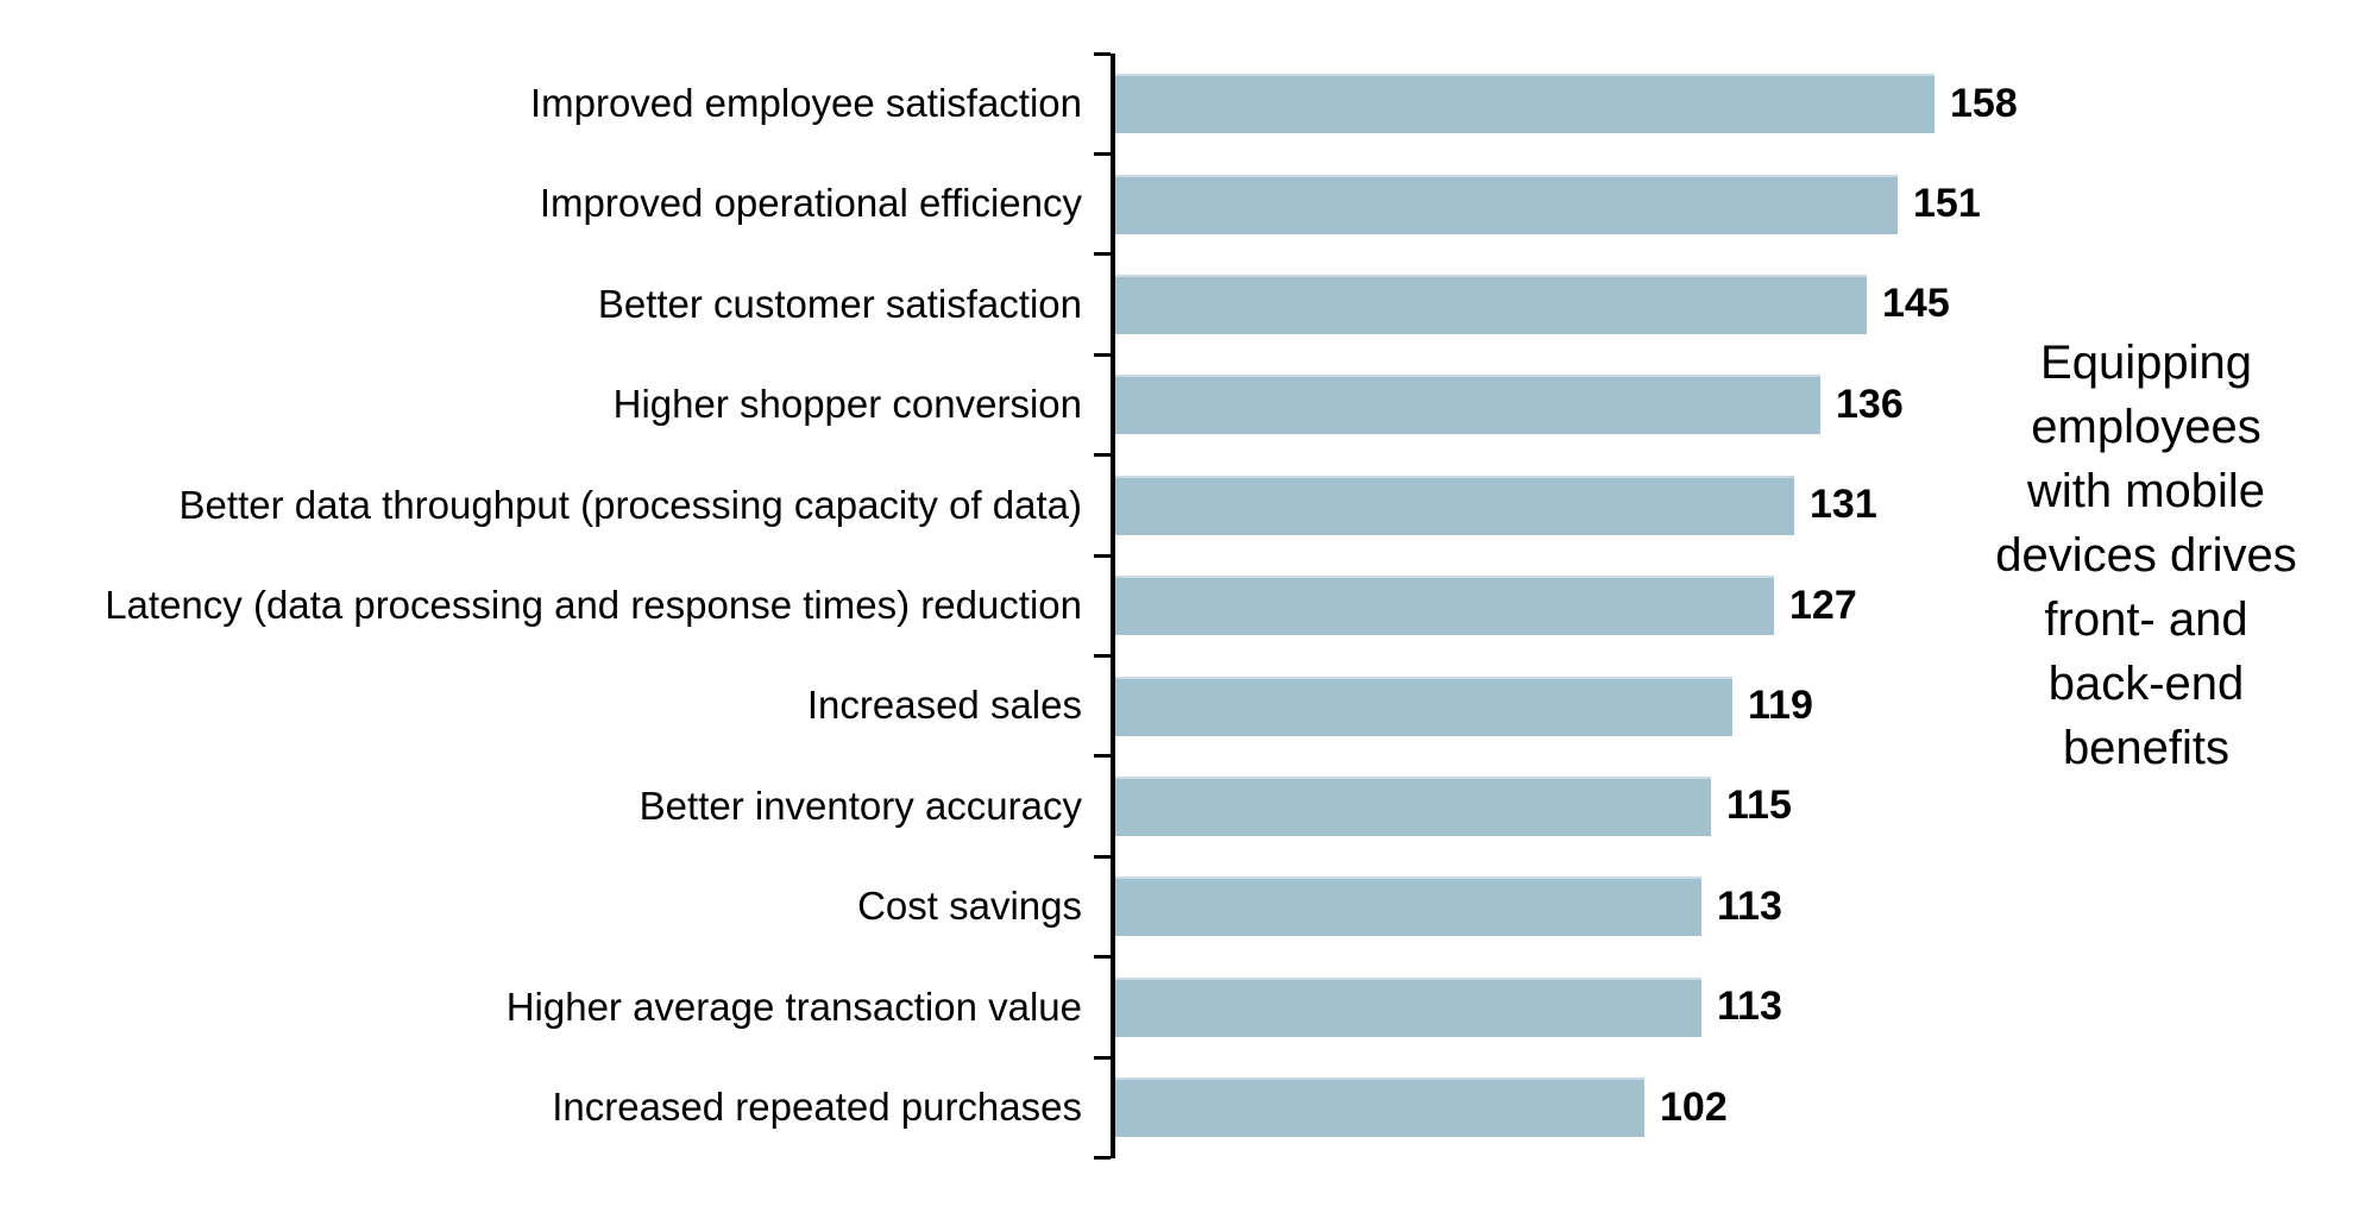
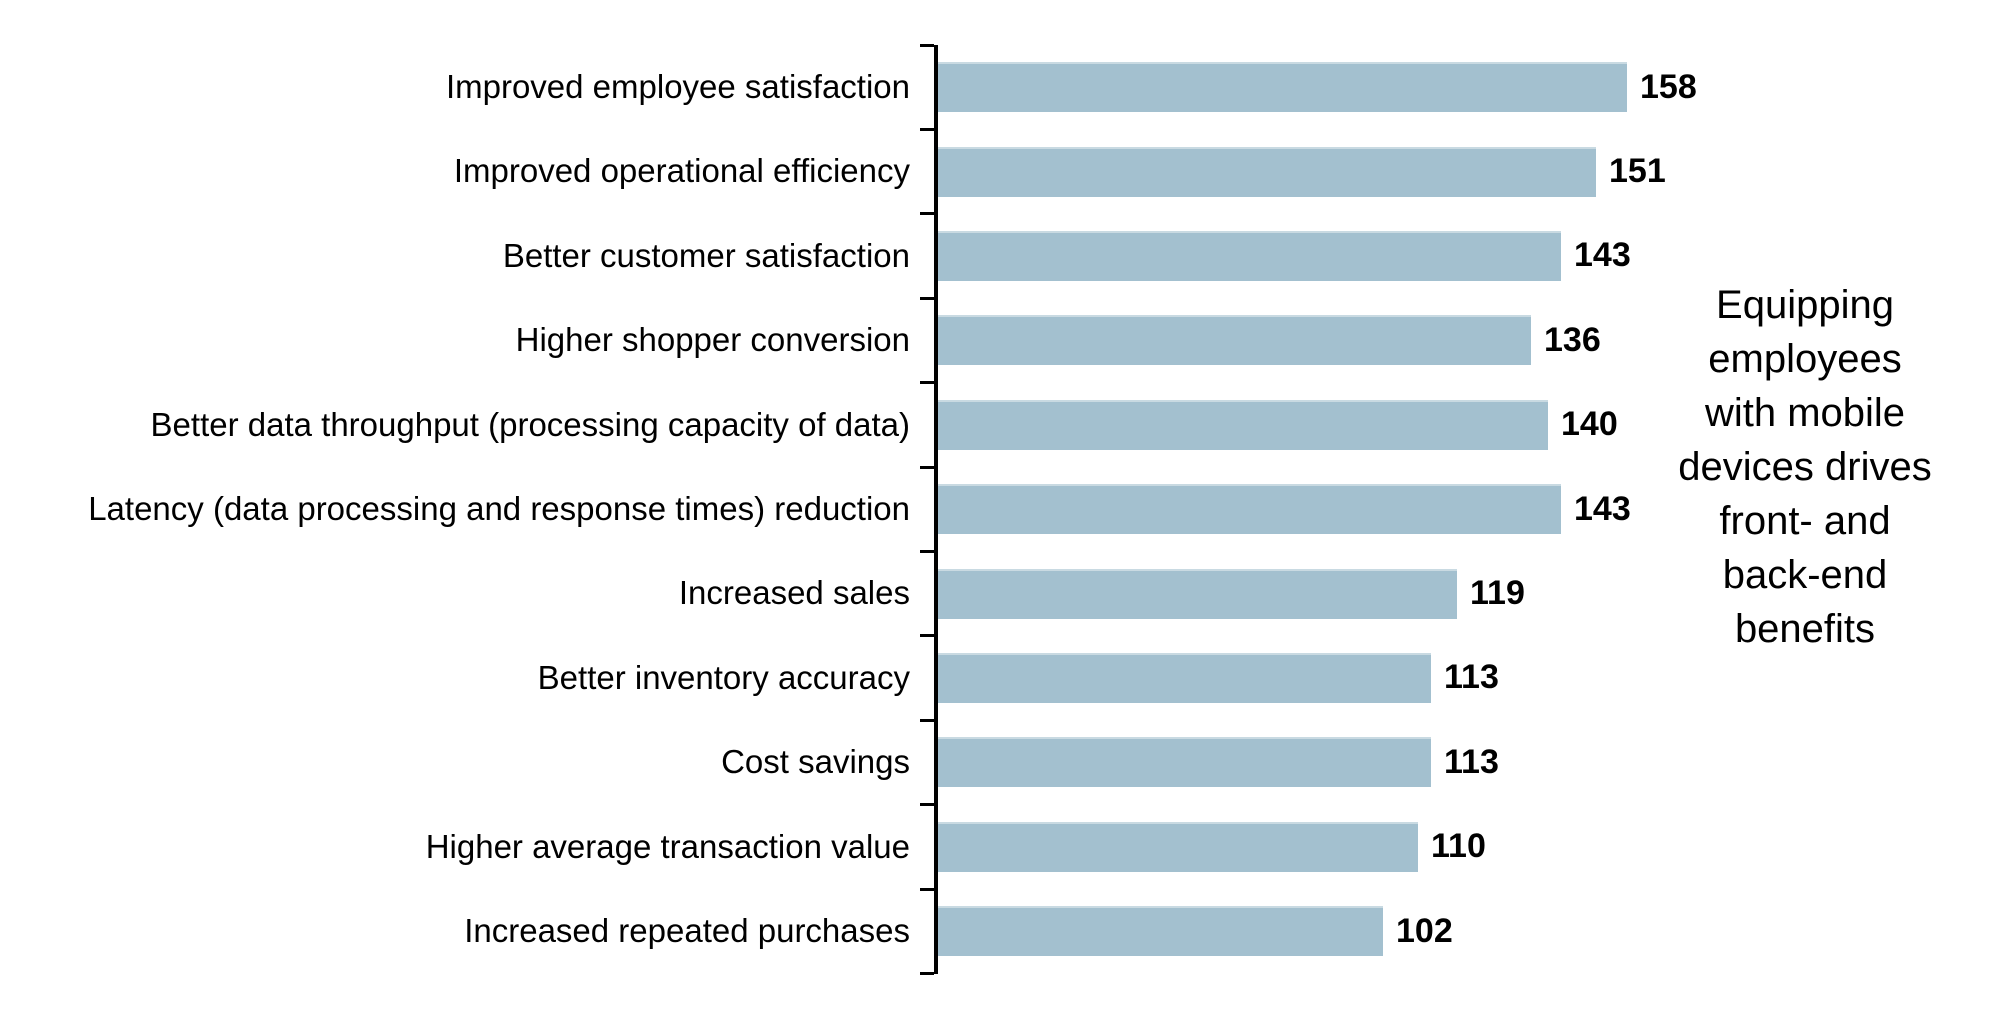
Better customer satisfaction: 145 -> 143
Better data throughput (processing capacity of data): 131 -> 140
Latency (data processing and response times) reduction: 127 -> 143
Better inventory accuracy: 115 -> 113
Higher average transaction value: 113 -> 110
